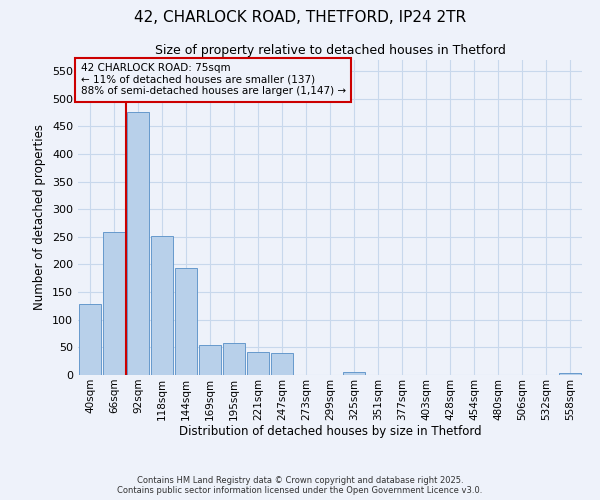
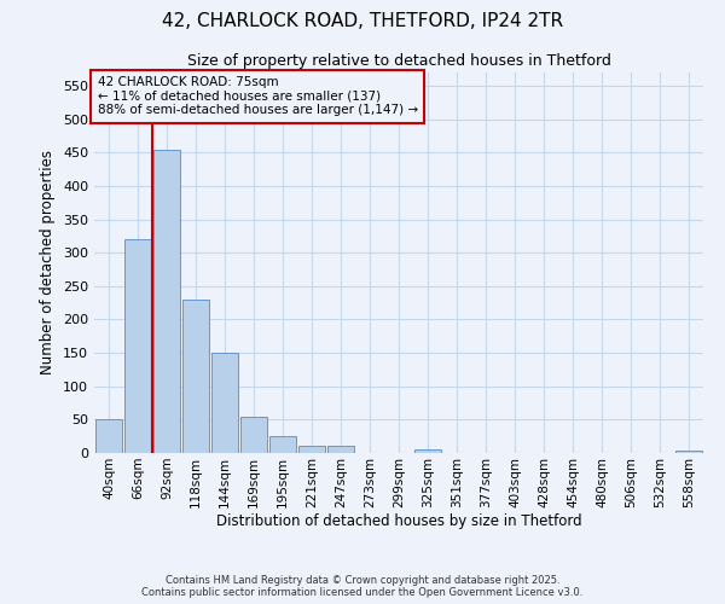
40sqm: 128 -> 50
66sqm: 258 -> 320
92sqm: 476 -> 455
118sqm: 252 -> 230
144sqm: 194 -> 150
195sqm: 58 -> 25
221sqm: 42 -> 10
247sqm: 40 -> 10
